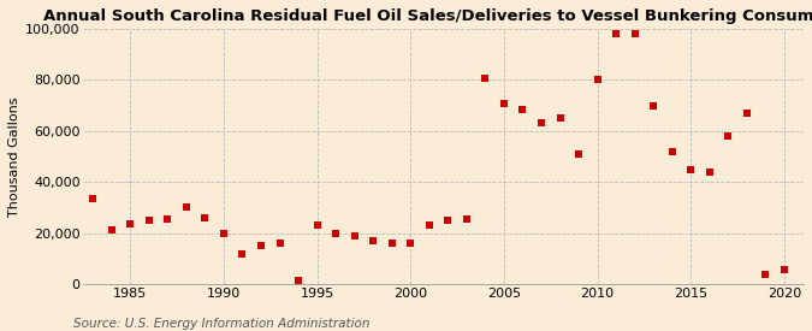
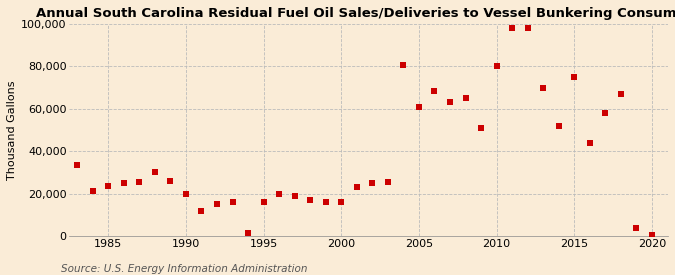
1995: 23,000 -> 16,000
2005: 70,500 -> 61,000
2015: 45,000 -> 75,000
2020: 5,500 -> 500
